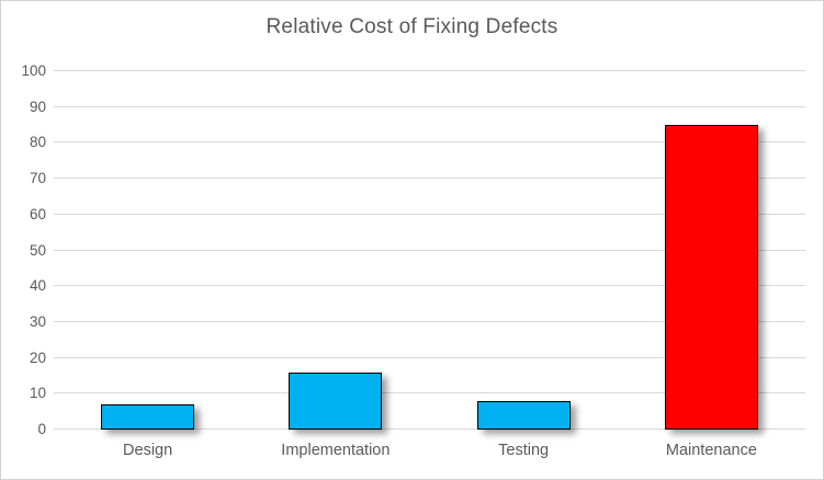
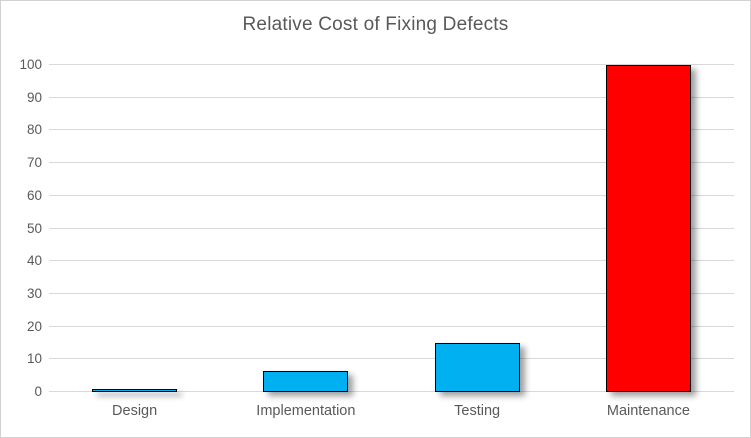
Design: 7 -> 1
Implementation: 16 -> 6
Testing: 8 -> 15
Maintenance: 85 -> 100
